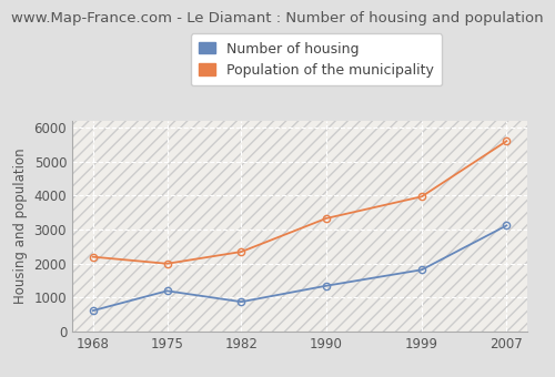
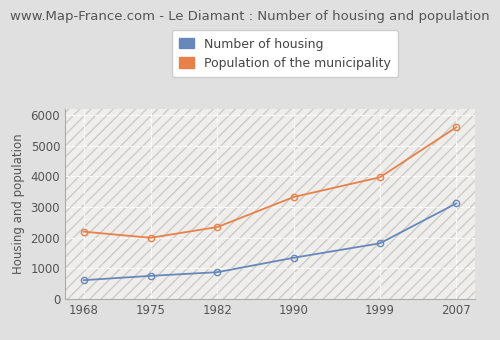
Number of housing/1975: 1200 -> 760
